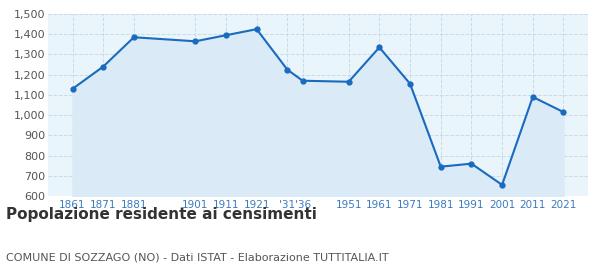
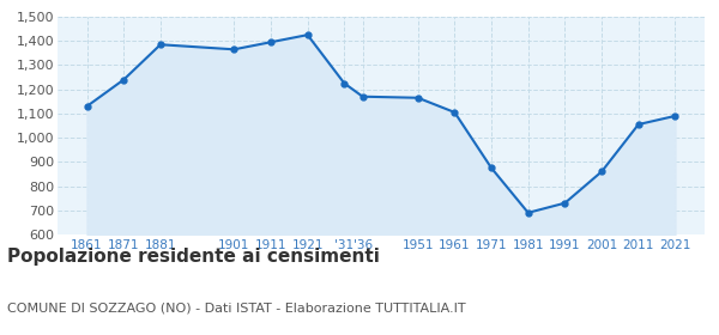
1961: 1,335 -> 1,105
1971: 1,155 -> 875
1981: 745 -> 690
1991: 760 -> 730
2001: 655 -> 860
2011: 1,090 -> 1,055
2021: 1,015 -> 1,090
